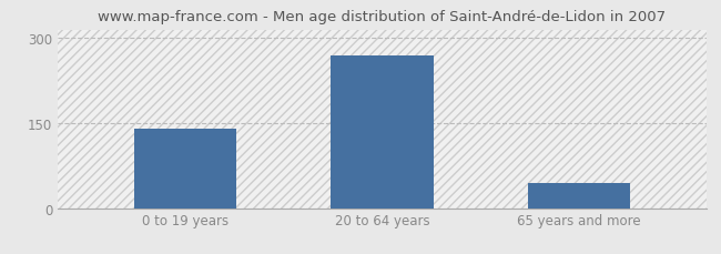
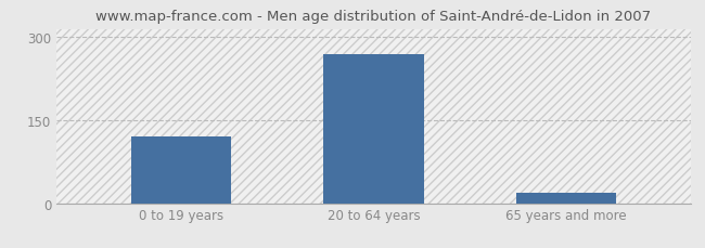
0 to 19 years: 140 -> 120
65 years and more: 45 -> 18
